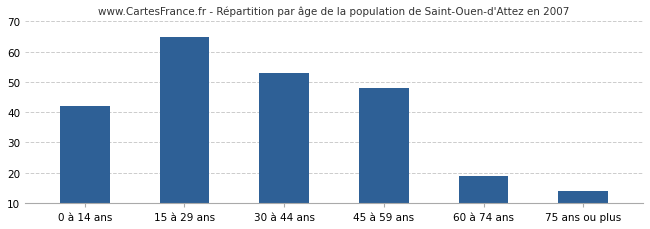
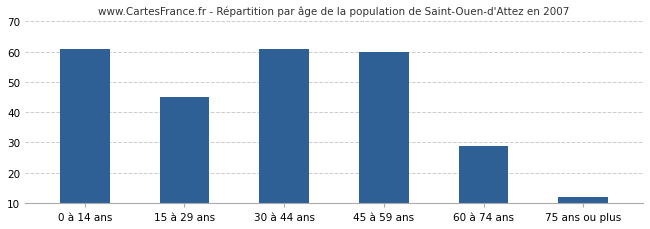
0 à 14 ans: 42 -> 61
15 à 29 ans: 65 -> 45
30 à 44 ans: 53 -> 61
45 à 59 ans: 48 -> 60
60 à 74 ans: 19 -> 29
75 ans ou plus: 14 -> 12
